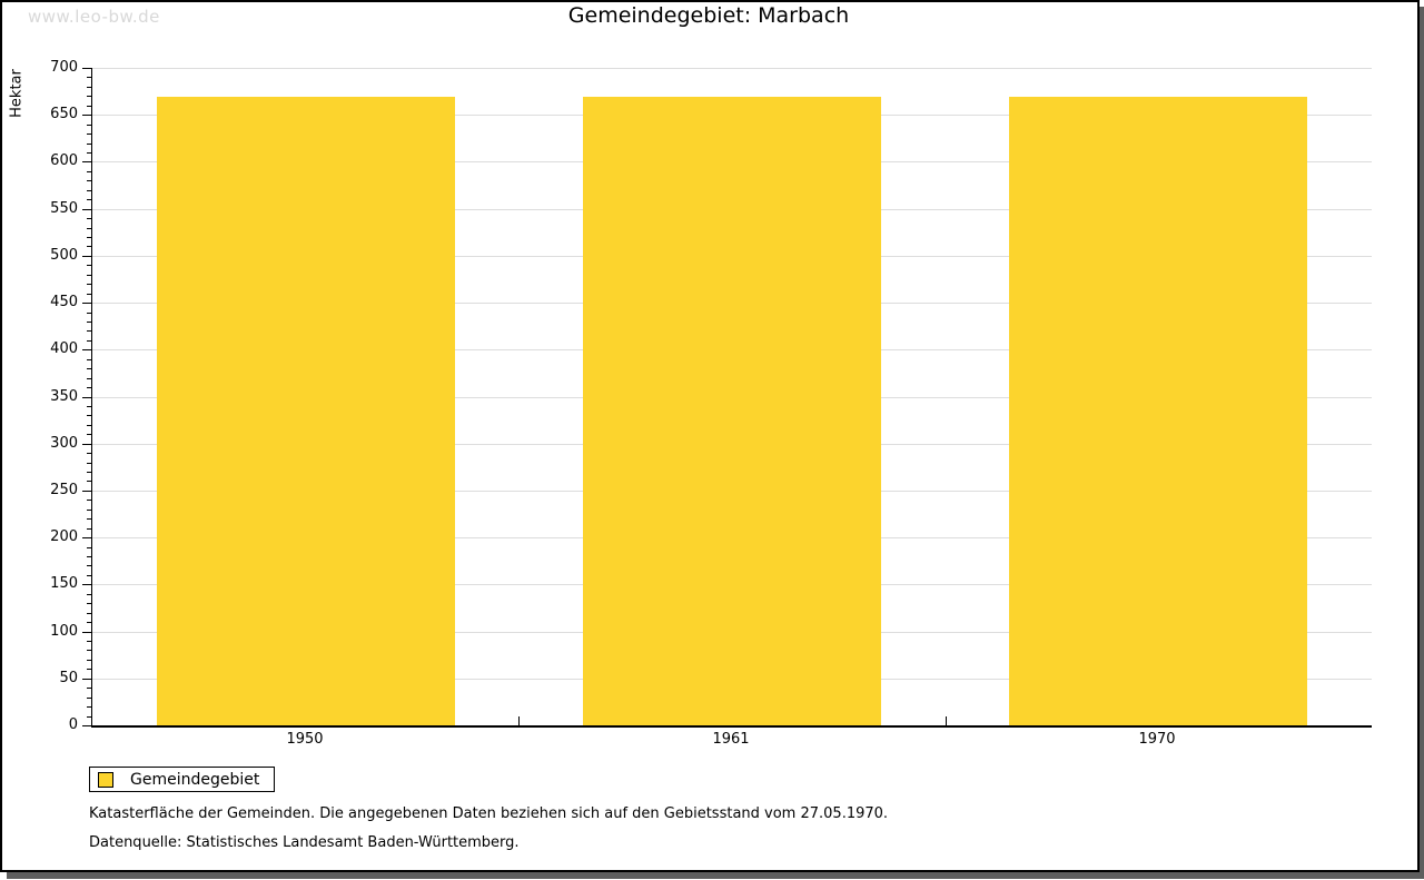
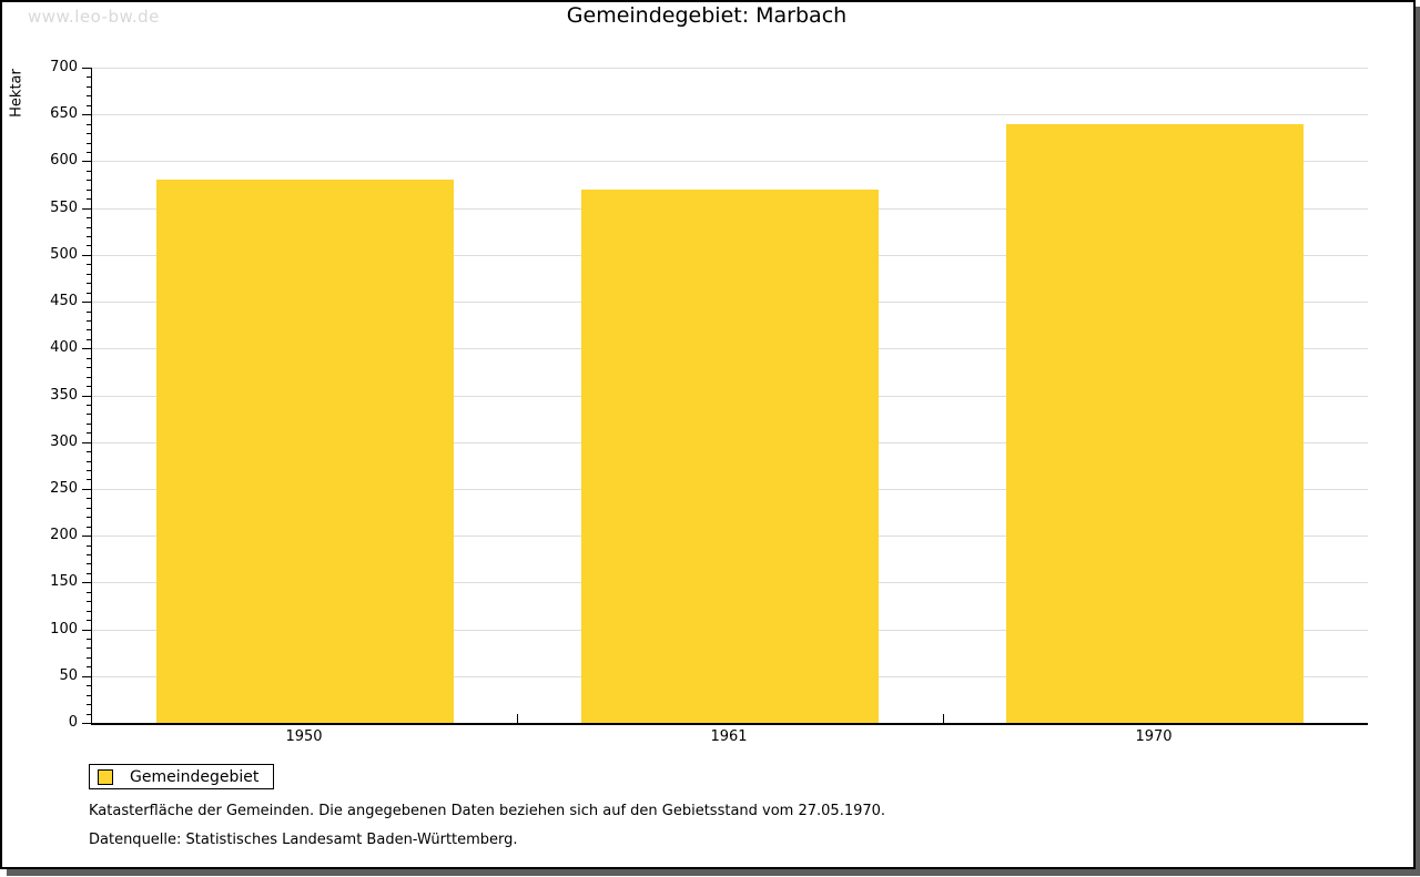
1950: 670 -> 580
1961: 670 -> 570
1970: 670 -> 640
